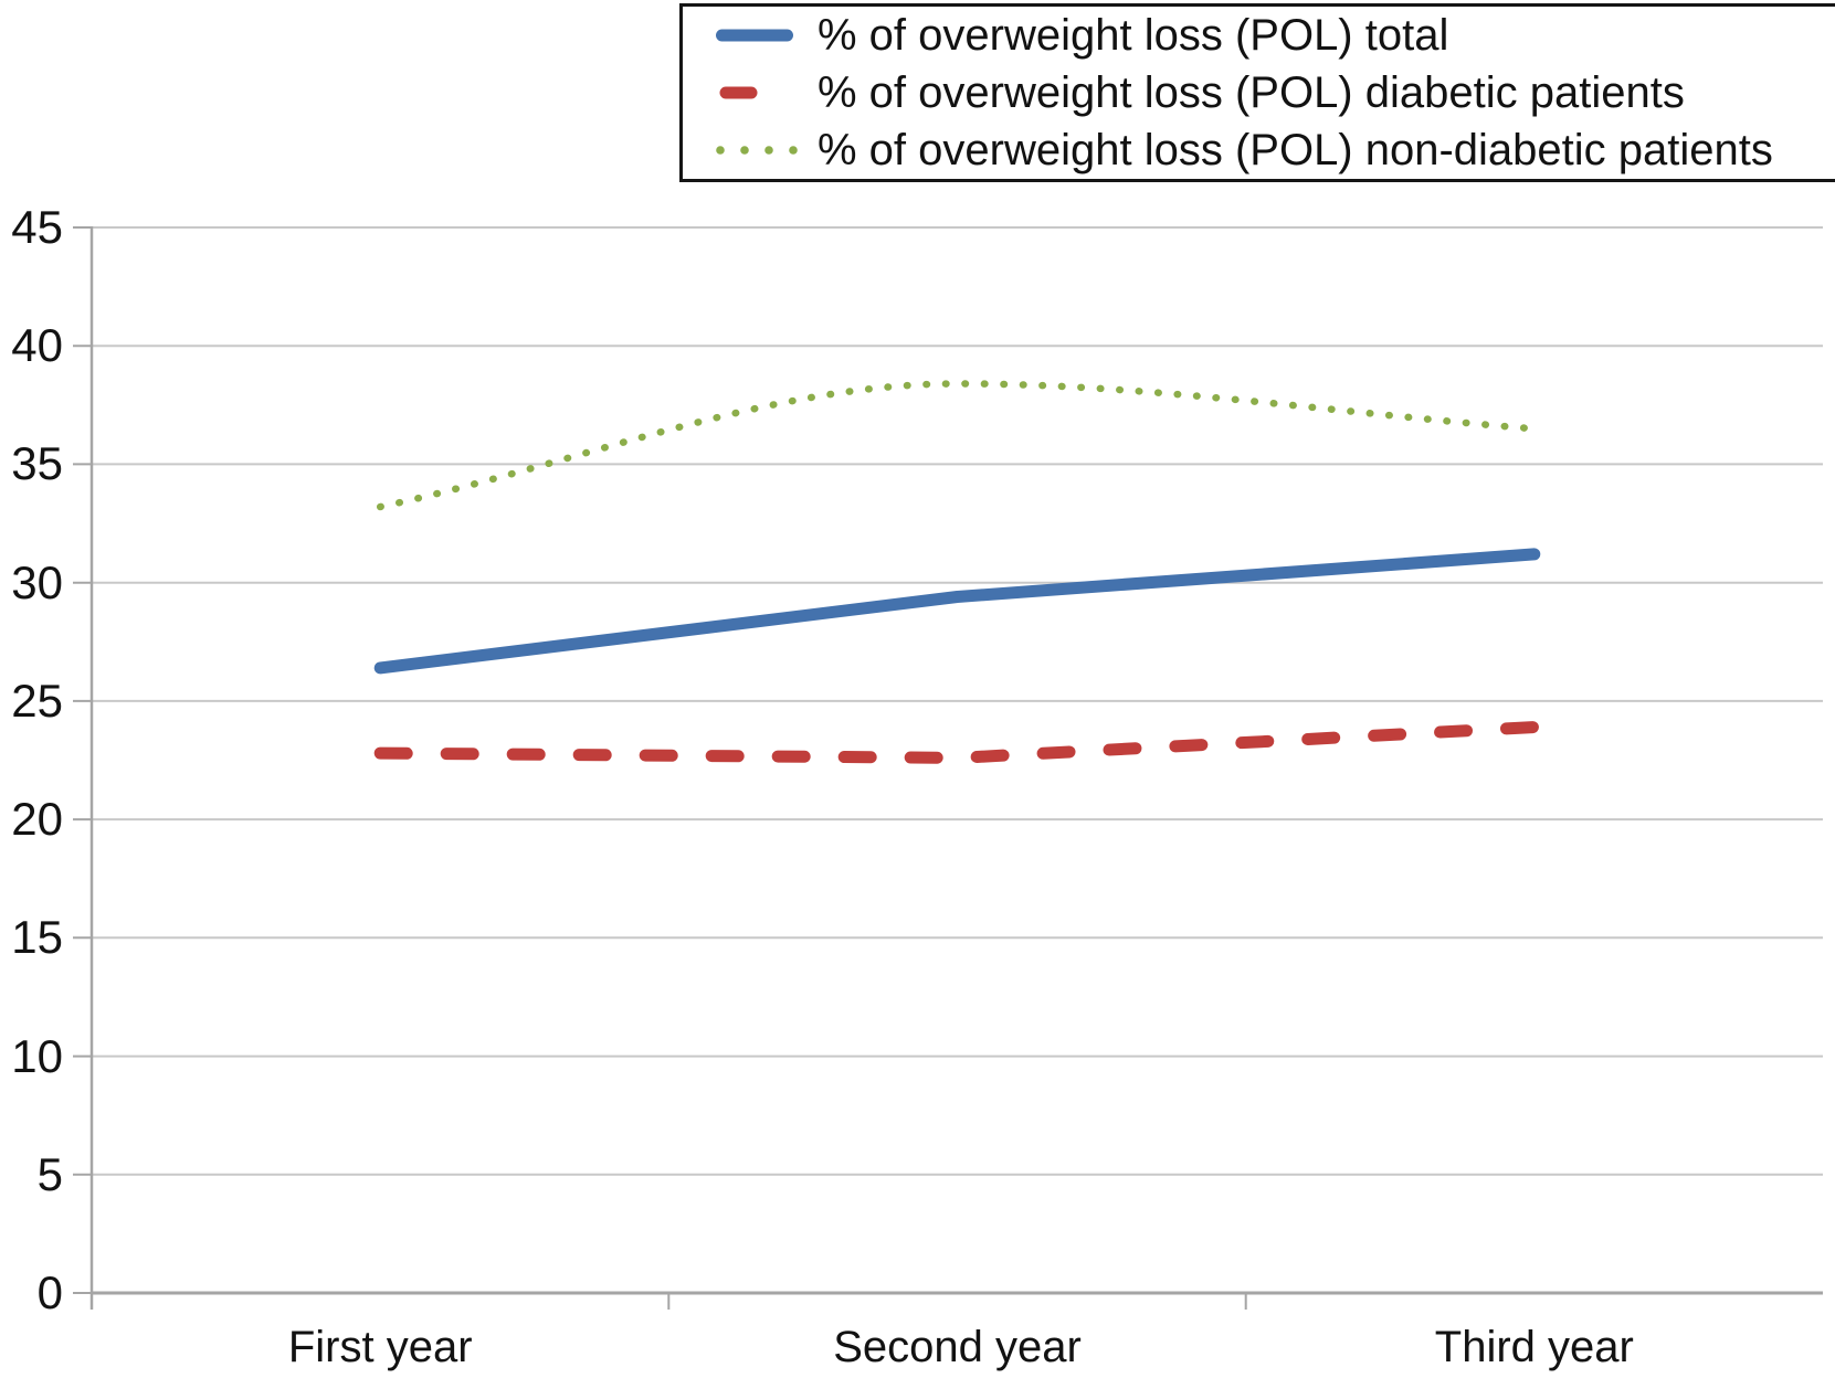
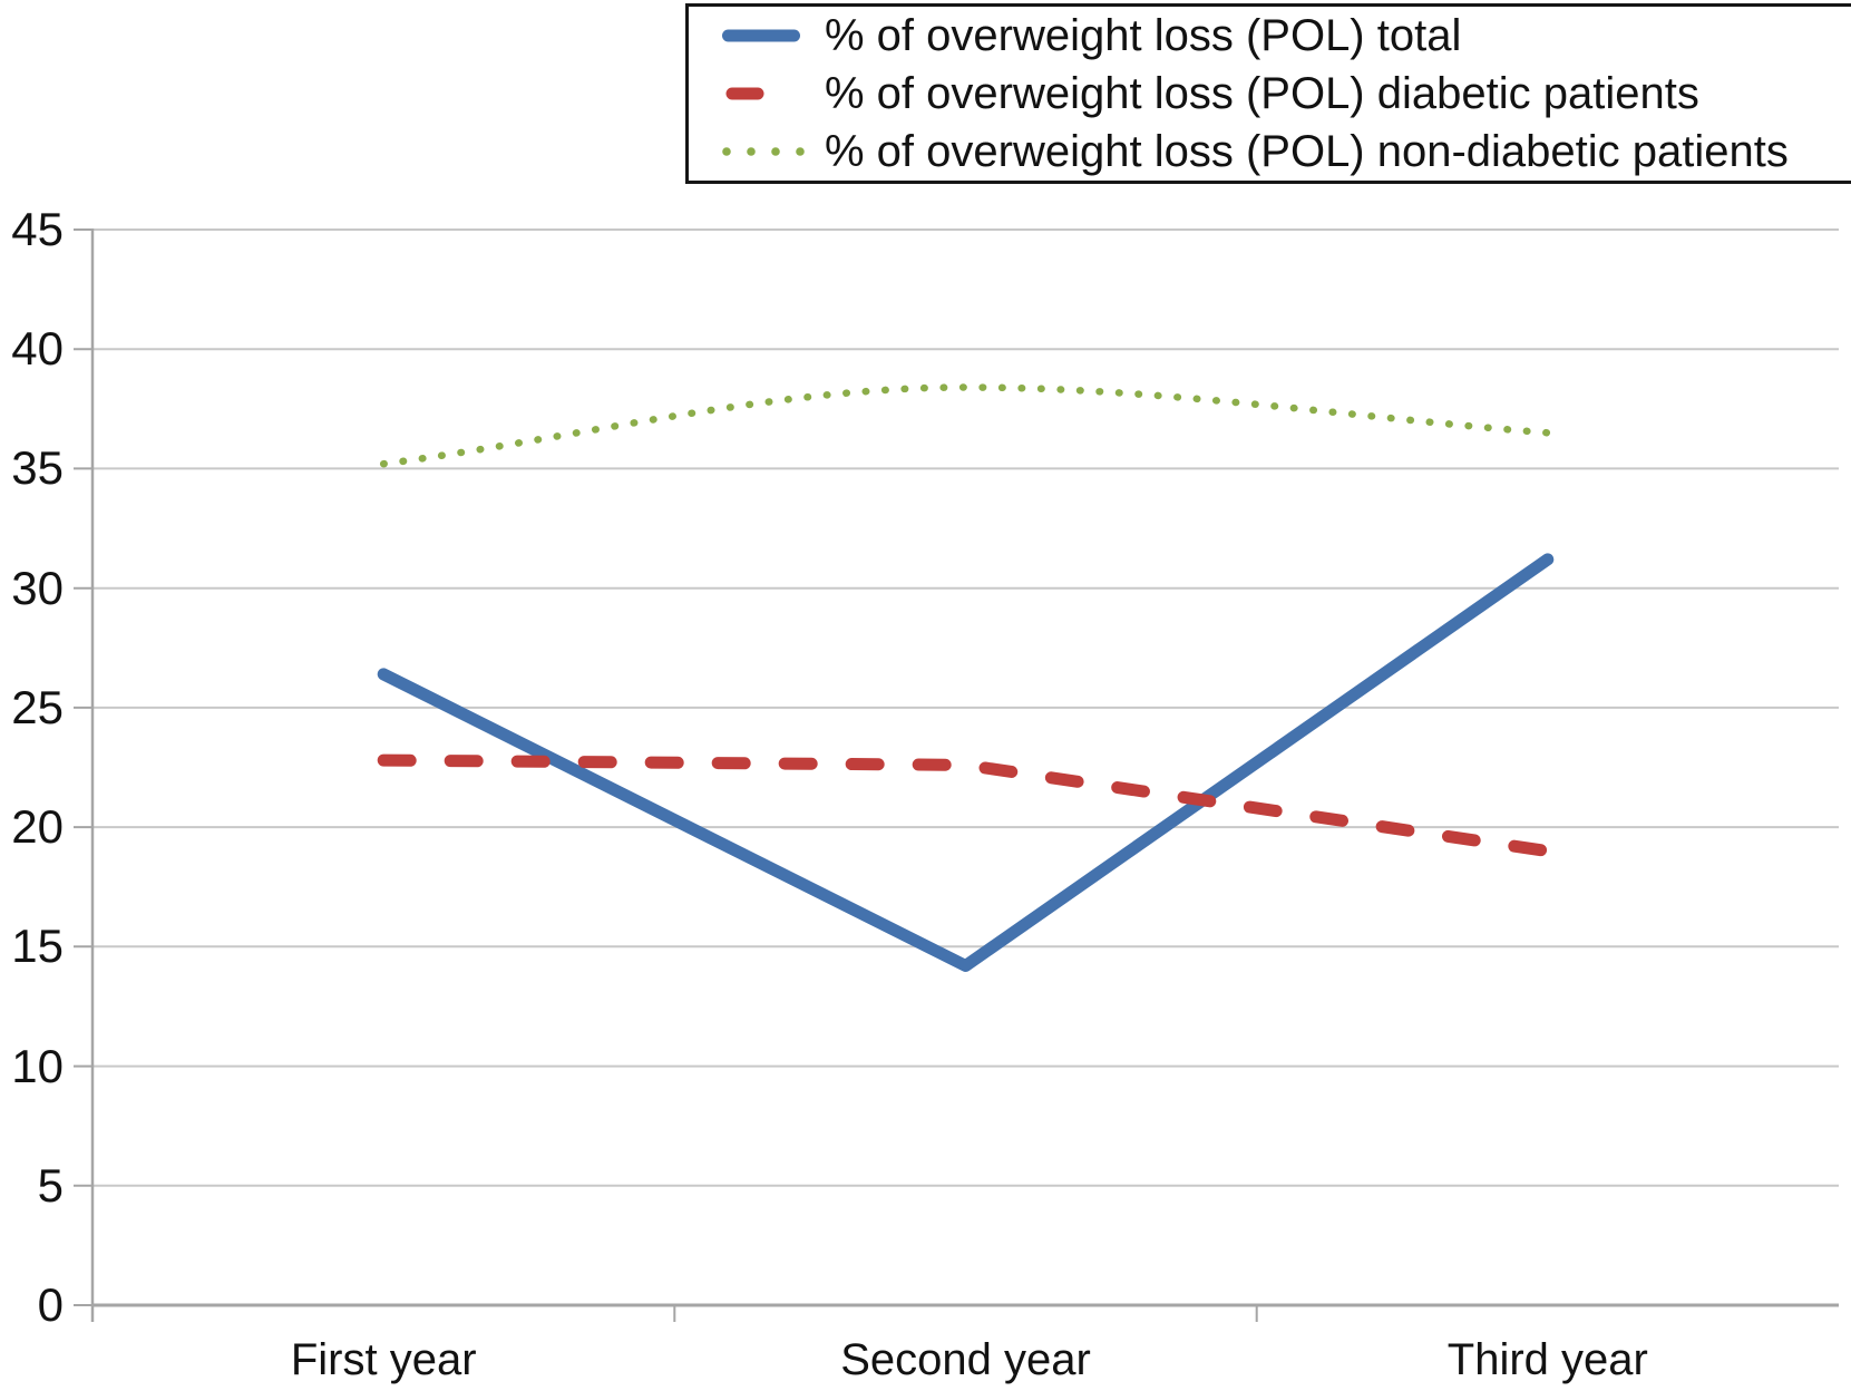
% of overweight loss (POL) non-diabetic patients/First year: 33.2 -> 35.2
% of overweight loss (POL) total/Second year: 29.4 -> 14.2
% of overweight loss (POL) diabetic patients/Third year: 23.9 -> 19.0
